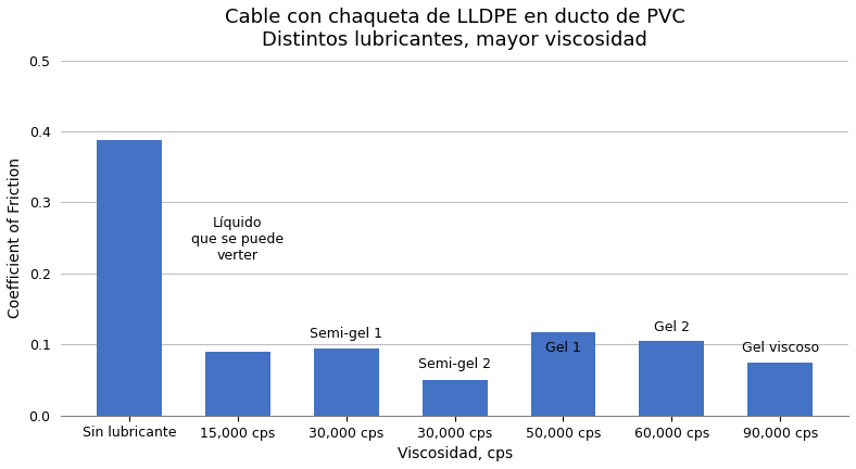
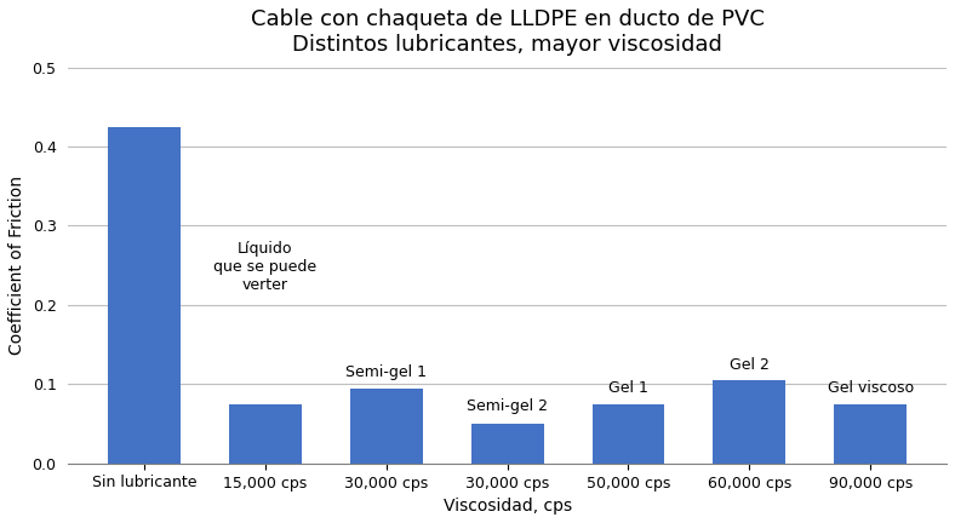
Sin lubricante: 0.388 -> 0.425
15,000 cps: 0.090 -> 0.075
50,000 cps: 0.118 -> 0.075
